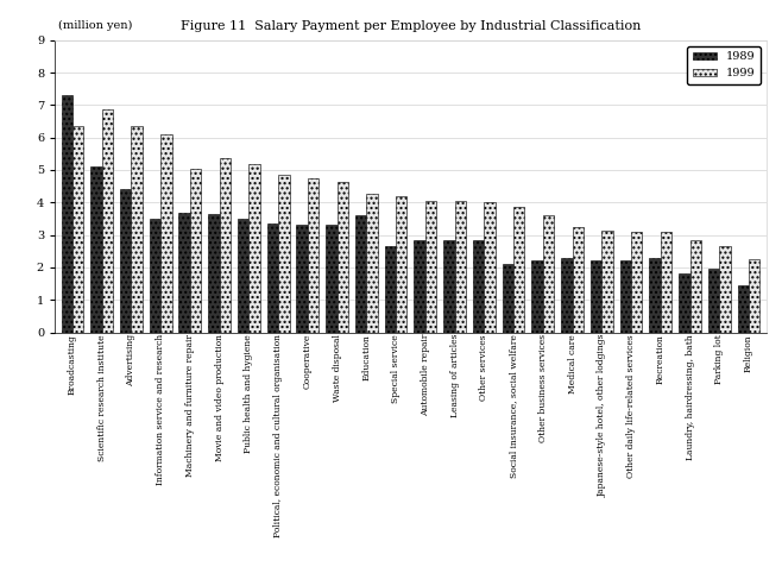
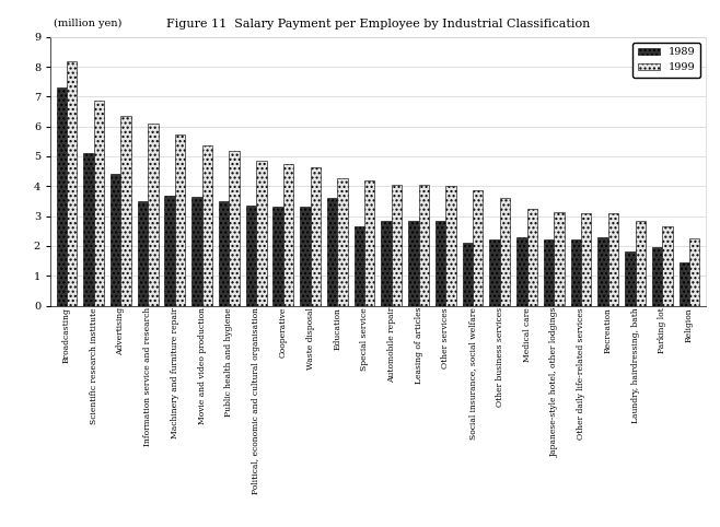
1999/Broadcasting: 6.35 -> 8.20
1999/Machinery and furniture repair: 5.05 -> 5.75
